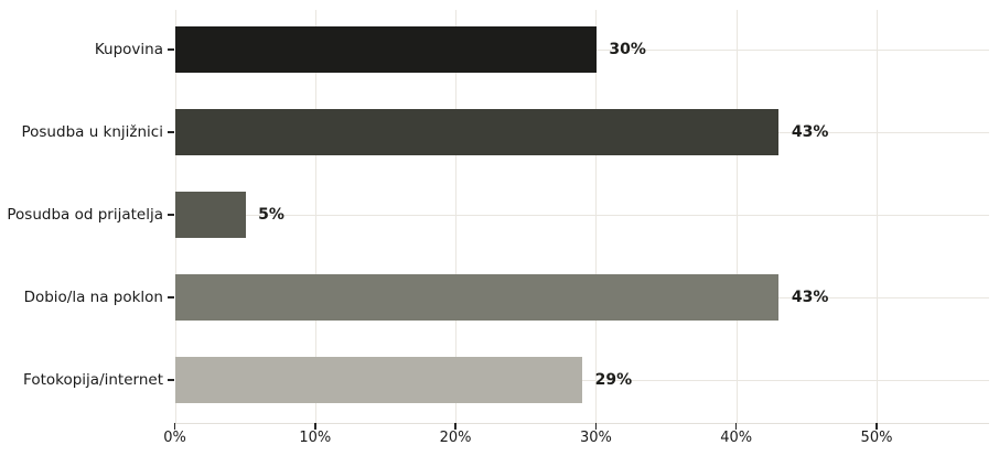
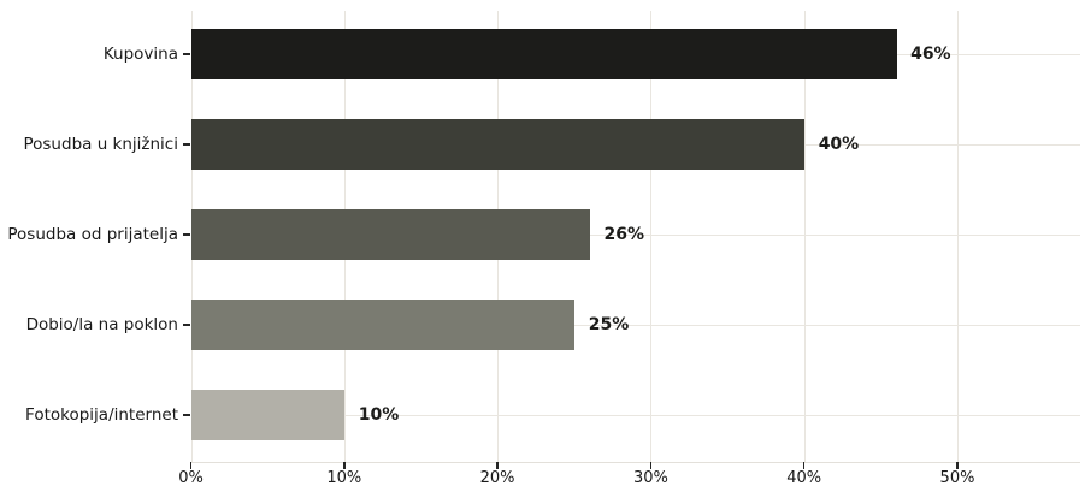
Kupovina: 30% -> 46%
Posudba u knjižnici: 43% -> 40%
Posudba od prijatelja: 5% -> 26%
Dobio/la na poklon: 43% -> 25%
Fotokopija/internet: 29% -> 10%
